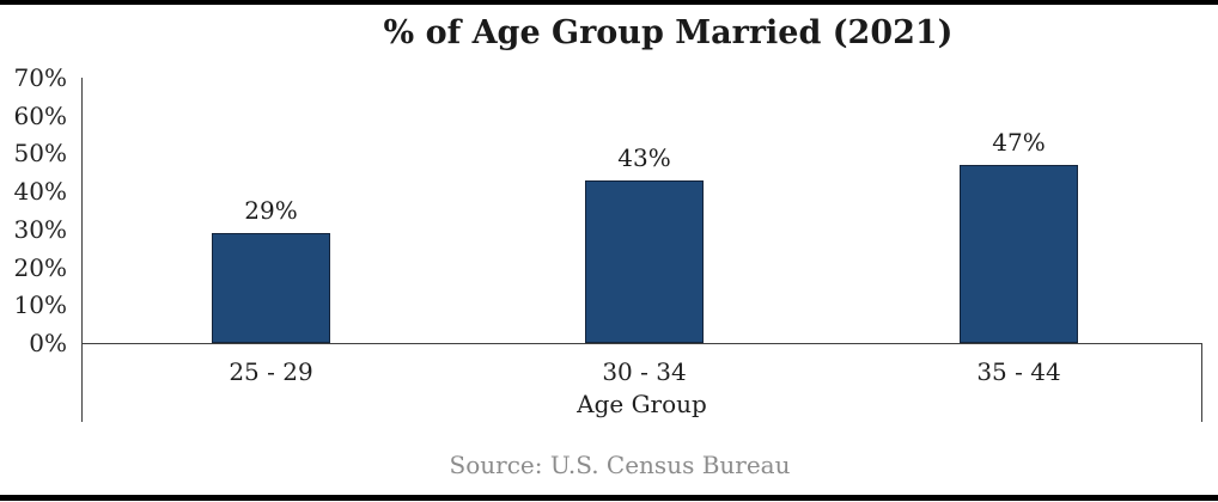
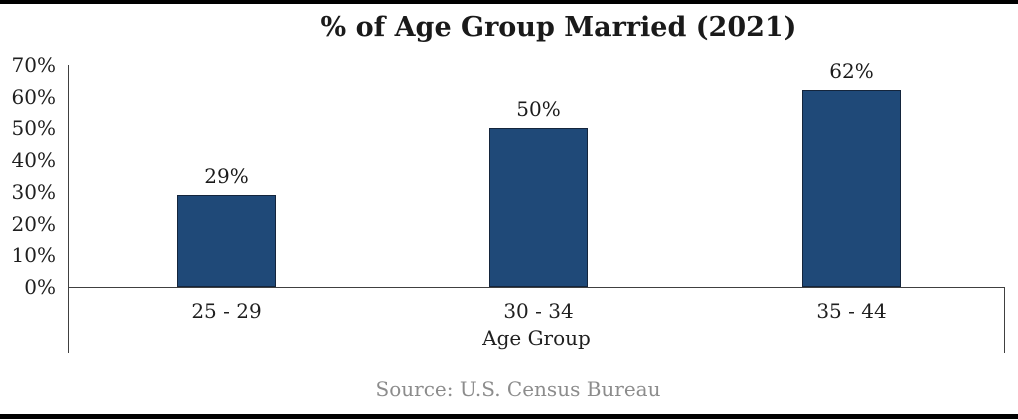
30 - 34: 43% -> 50%
35 - 44: 47% -> 62%
